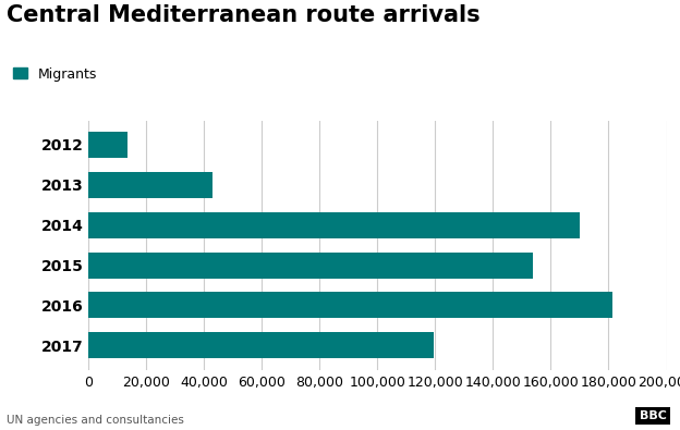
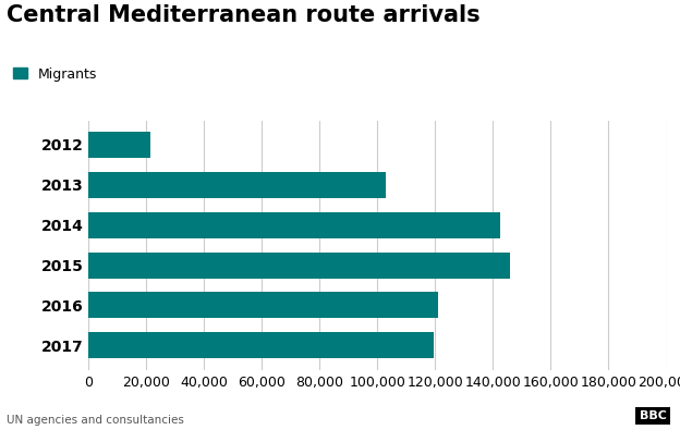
2012: 13,500 -> 21,500
2013: 43,000 -> 103,000
2014: 170,100 -> 142,500
2015: 153,800 -> 146,000
2016: 181,400 -> 121,000
